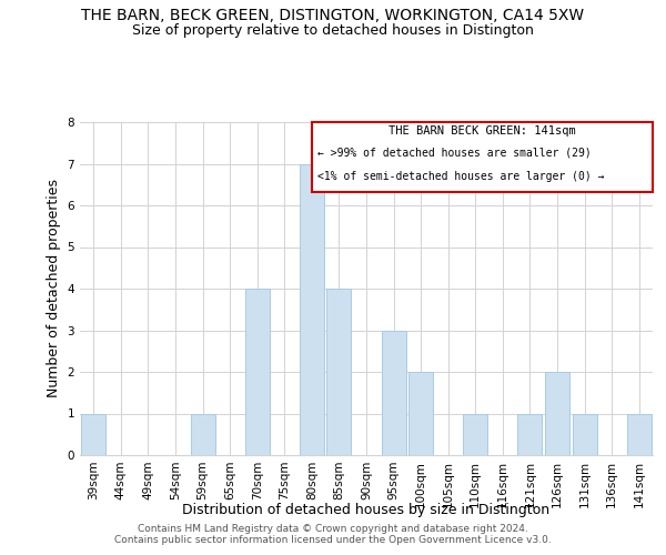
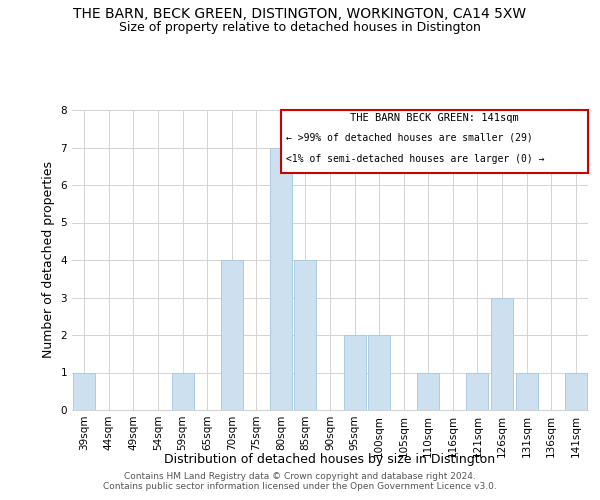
95sqm: 3 -> 2
126sqm: 2 -> 3
